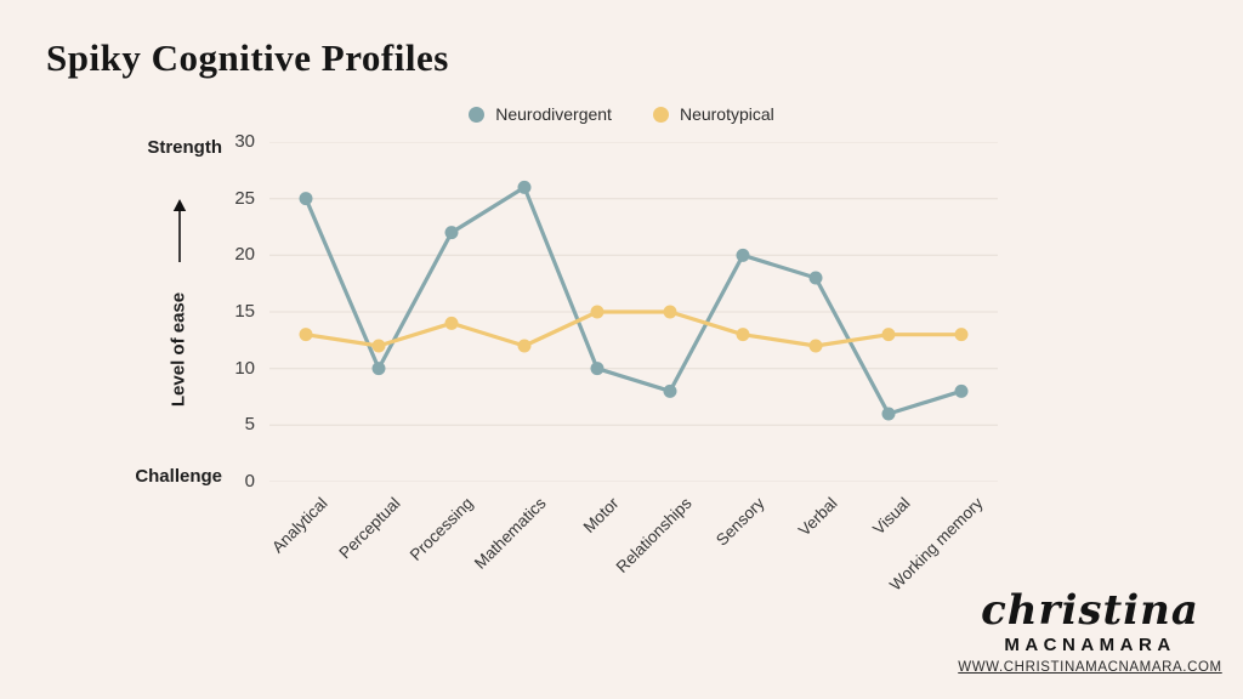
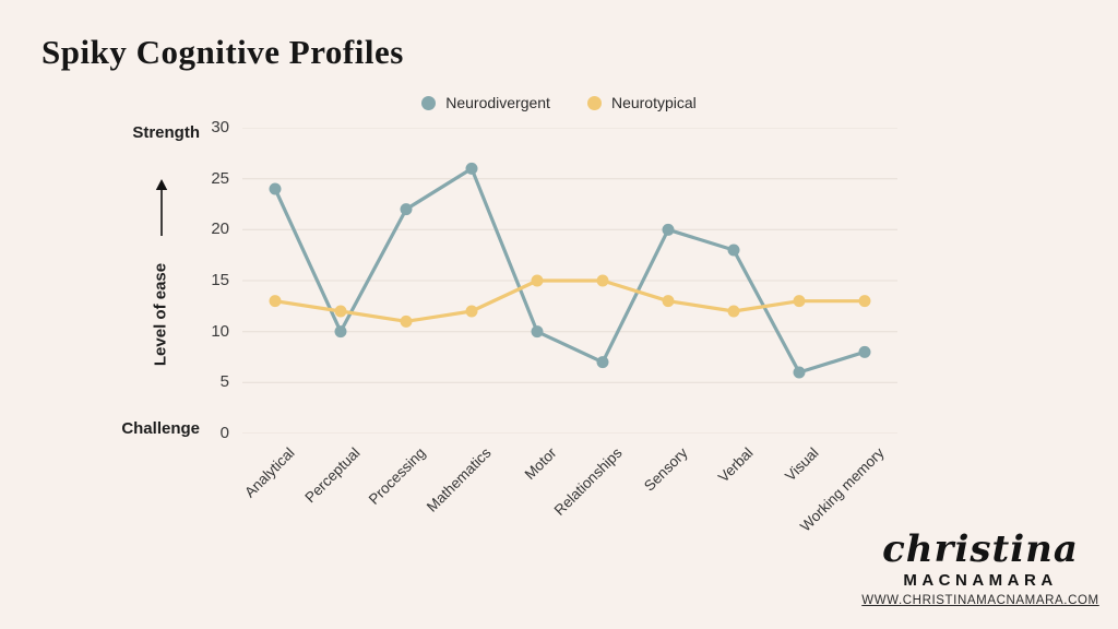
Neurodivergent/Analytical: 25 -> 24
Neurotypical/Processing: 14 -> 11
Neurodivergent/Relationships: 8 -> 7
